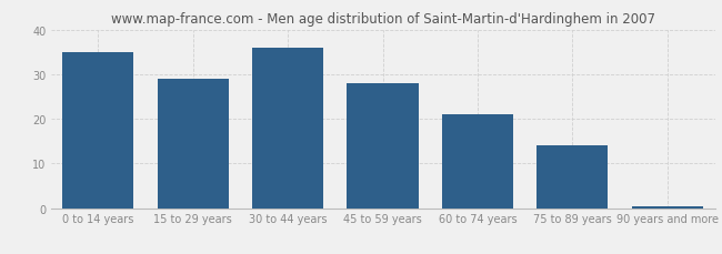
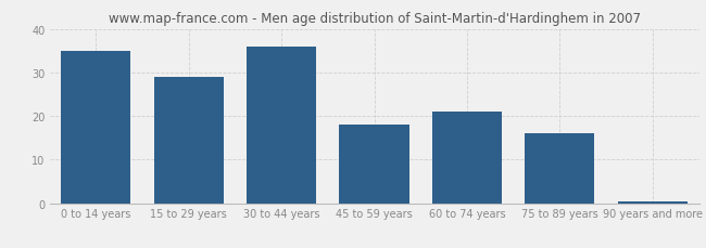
45 to 59 years: 28.0 -> 18.0
75 to 89 years: 14.0 -> 16.0
